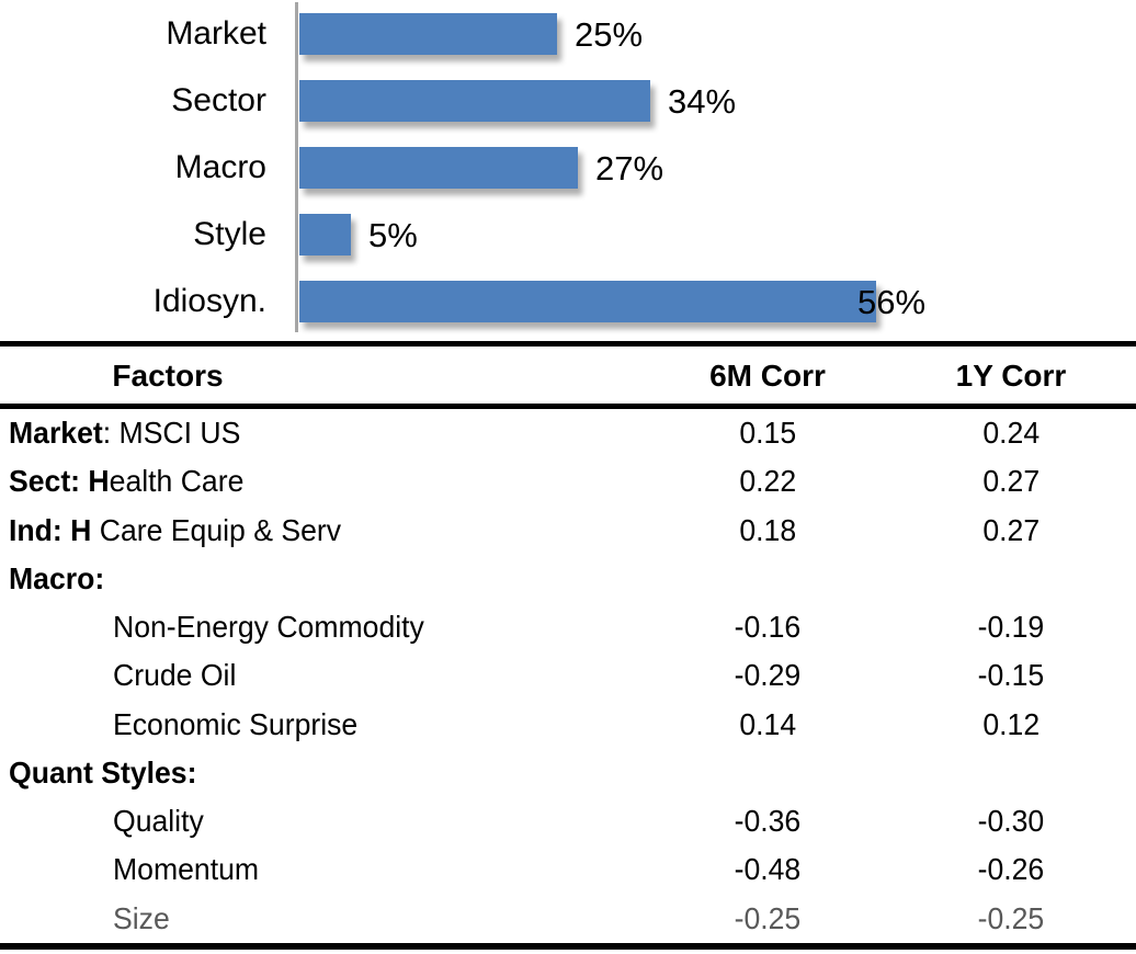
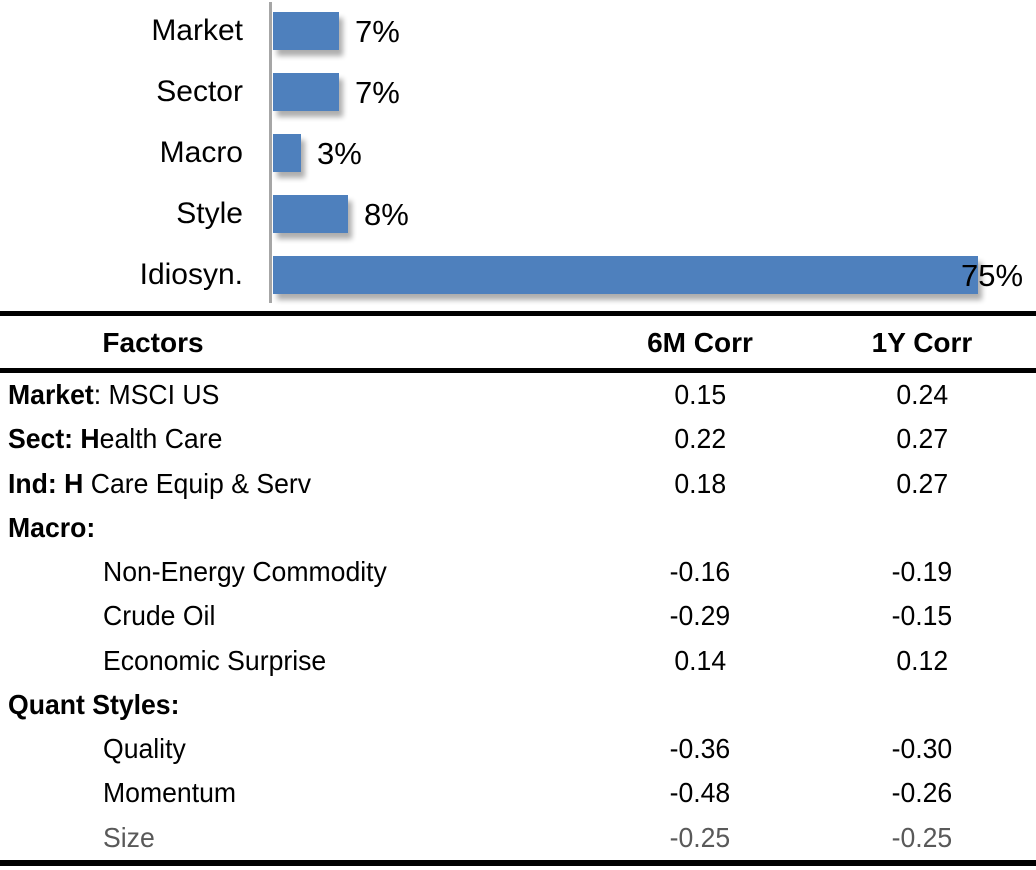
Market: 25% -> 7%
Sector: 34% -> 7%
Macro: 27% -> 3%
Style: 5% -> 8%
Idiosyn.: 56% -> 75%
